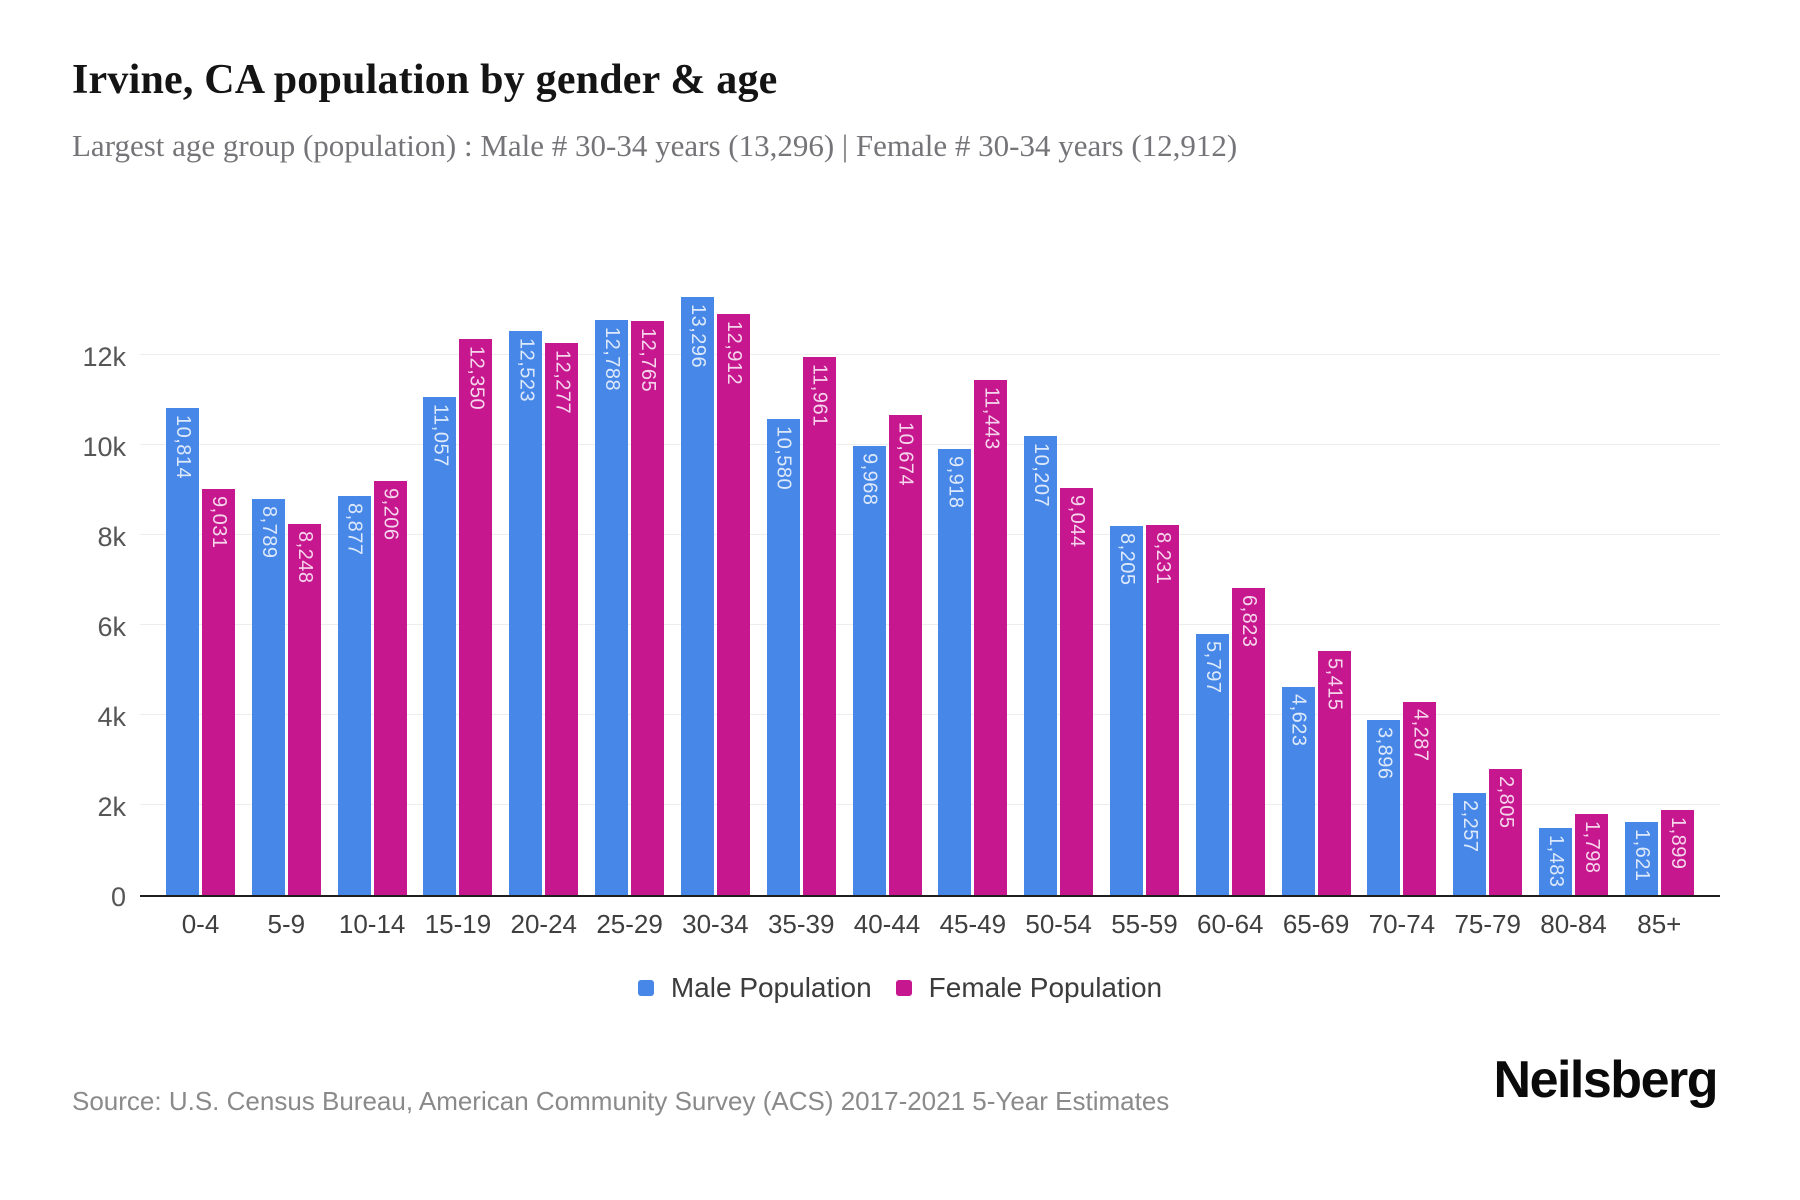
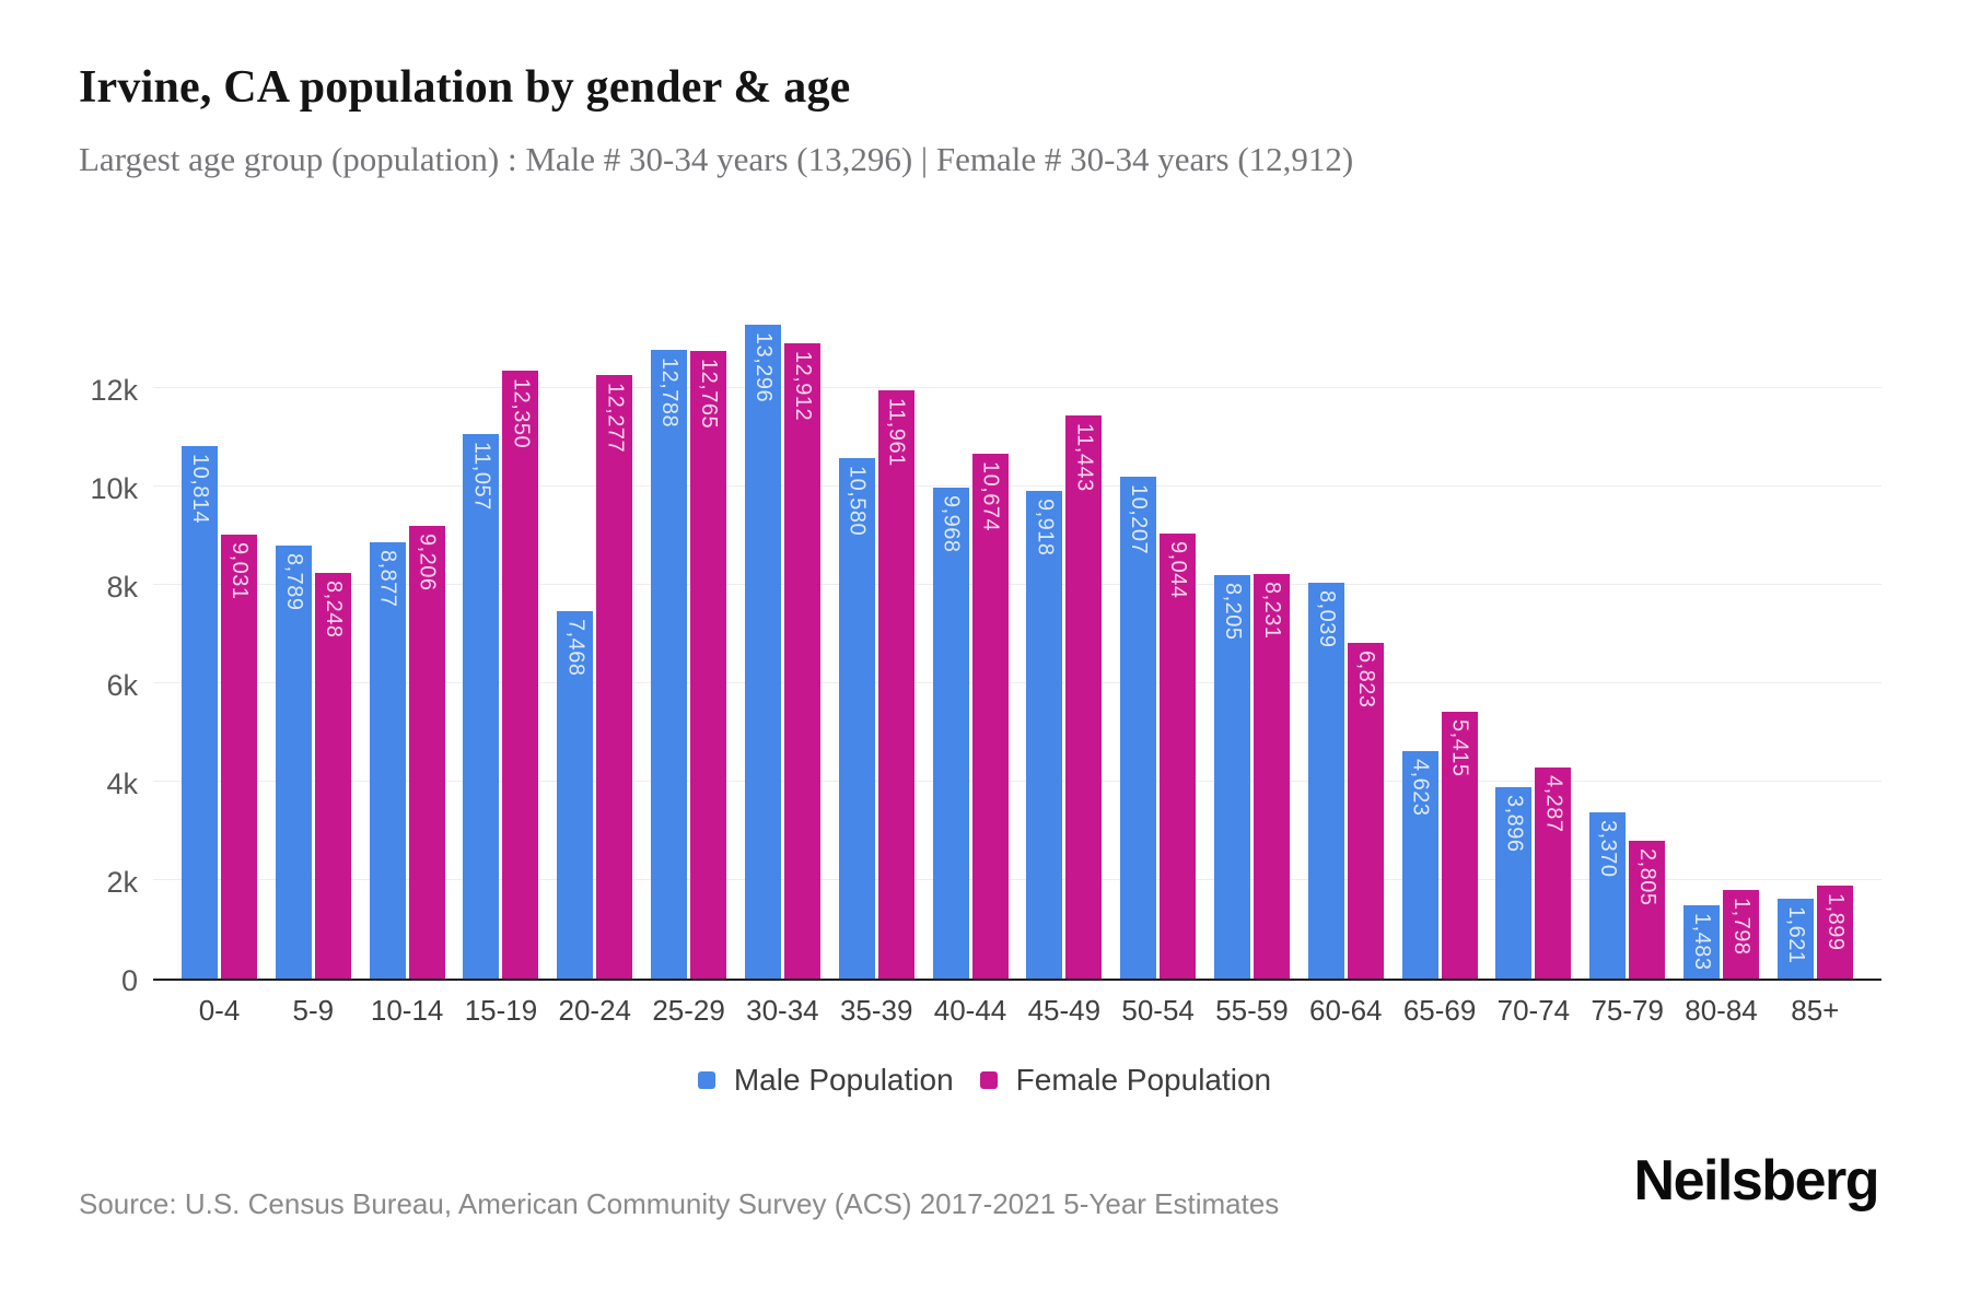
Male Population/20-24: 12,523 -> 7,468
Male Population/60-64: 5,797 -> 8,039
Male Population/75-79: 2,257 -> 3,370
